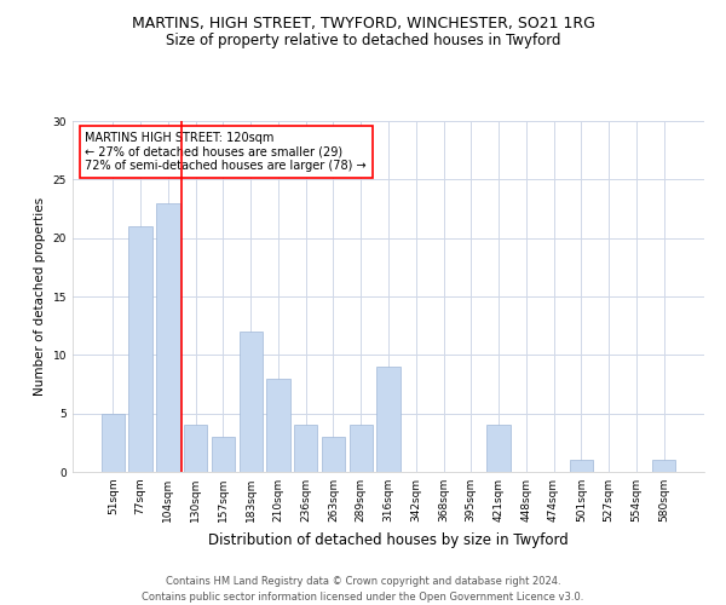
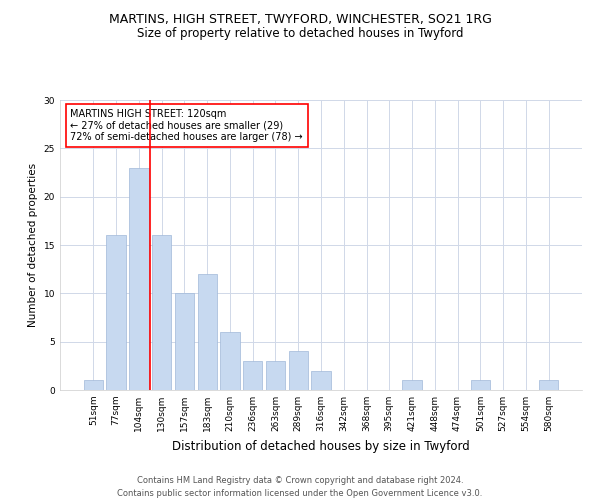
51sqm: 5 -> 1
77sqm: 21 -> 16
130sqm: 4 -> 16
157sqm: 3 -> 10
210sqm: 8 -> 6
236sqm: 4 -> 3
316sqm: 9 -> 2
421sqm: 4 -> 1
